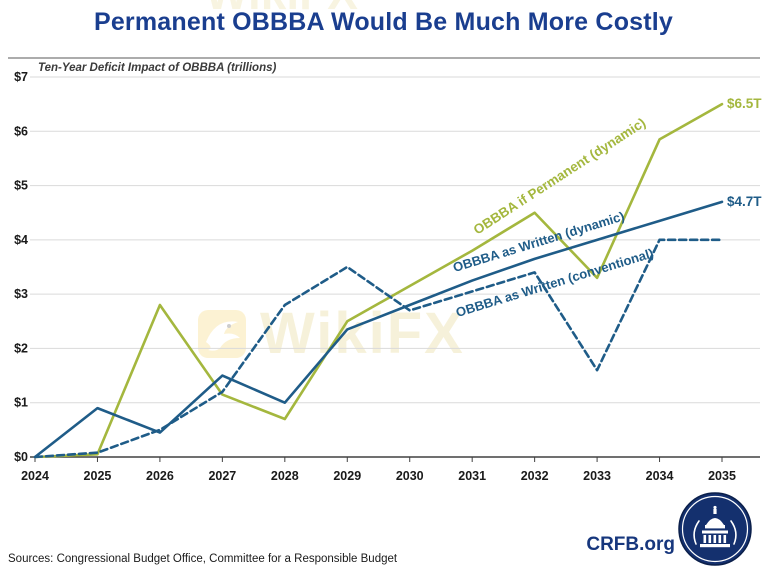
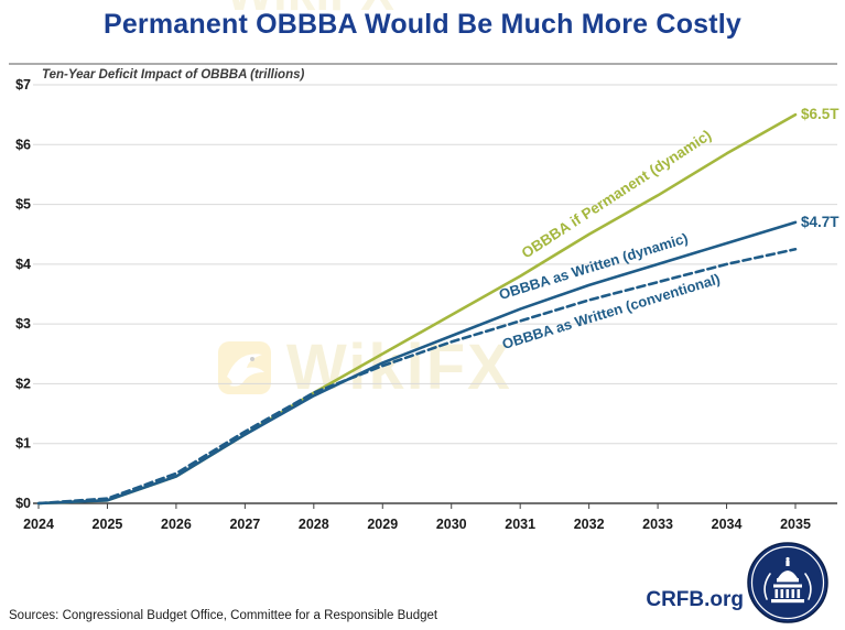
OBBBA as Written (dynamic)/2025: $0.9 -> $0.1
OBBBA if Permanent (dynamic)/2026: $2.8 -> $0.5
OBBBA as Written (dynamic)/2027: $1.5 -> $1.1
OBBBA if Permanent (dynamic)/2028: $0.7 -> $1.9
OBBBA as Written (dynamic)/2028: $1.0 -> $1.8
OBBBA as Written (conventional)/2028: $2.8 -> $1.9
OBBBA as Written (conventional)/2029: $3.5 -> $2.3
OBBBA if Permanent (dynamic)/2033: $3.3 -> $5.2
OBBBA as Written (conventional)/2033: $1.6 -> $3.7
OBBBA as Written (conventional)/2035: $4.0 -> $4.2
